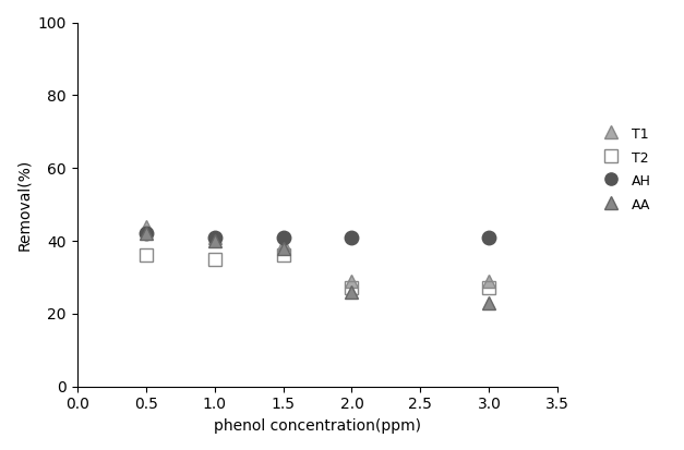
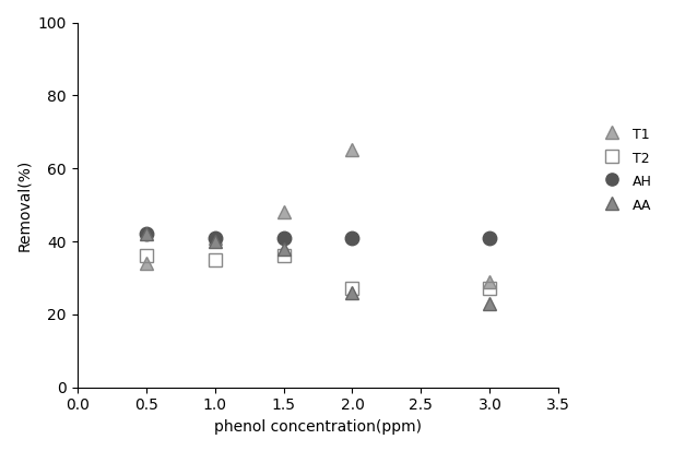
T1/0.5: 44 -> 34
T1/1.5: 39 -> 48
T1/2.0: 29 -> 65
